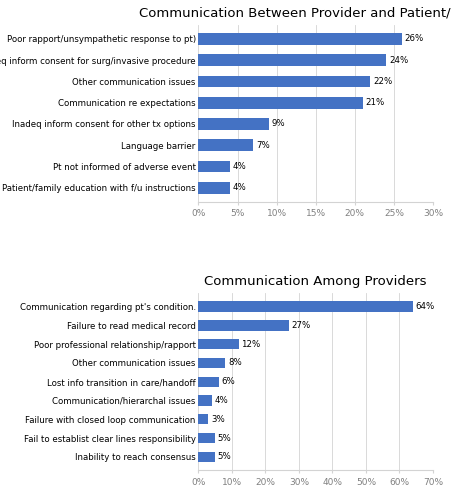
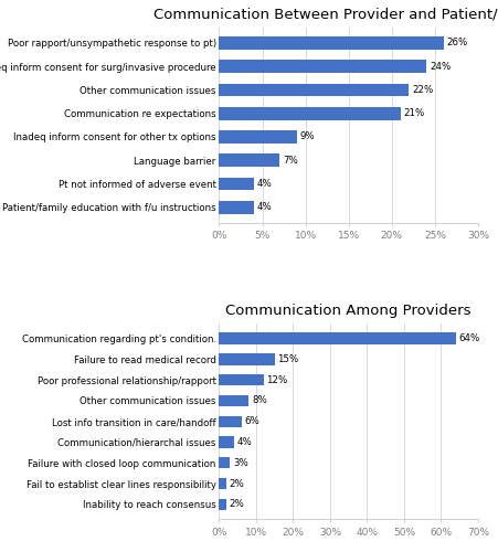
Communication Among Providers/Failure to read medical record: 27% -> 15%
Communication Among Providers/Fail to establist clear lines responsibility: 5% -> 2%
Communication Among Providers/Inability to reach consensus: 5% -> 2%
